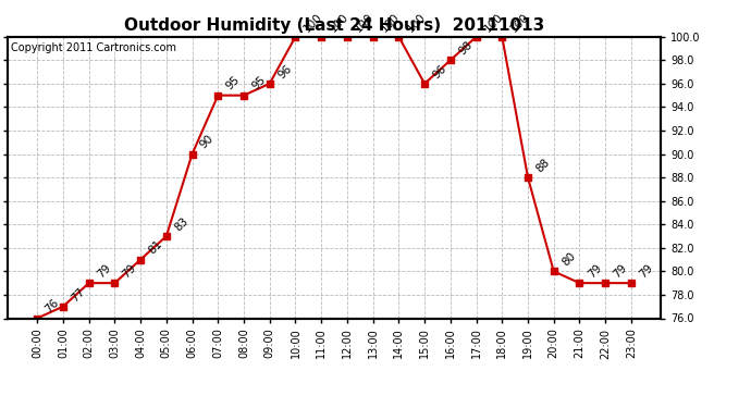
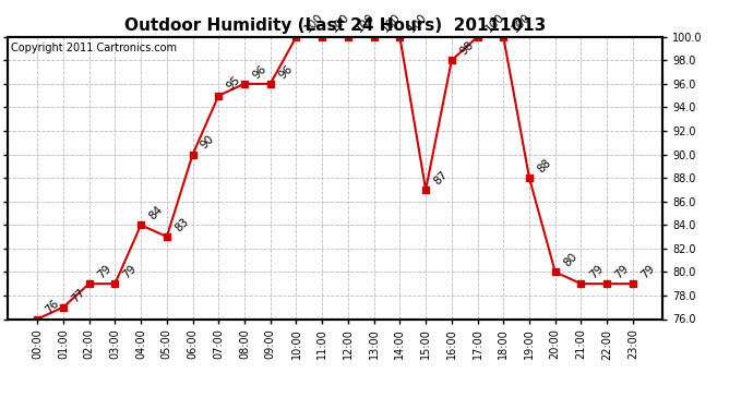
04:00: 81 -> 84
08:00: 95 -> 96
15:00: 96 -> 87
